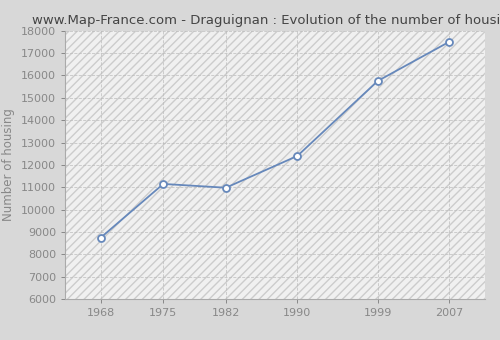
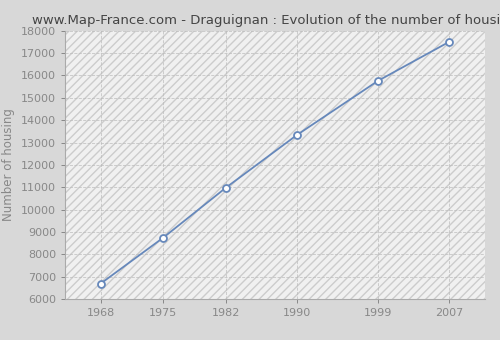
1968: 8750 -> 6700
1975: 11150 -> 8750
1990: 12400 -> 13350
